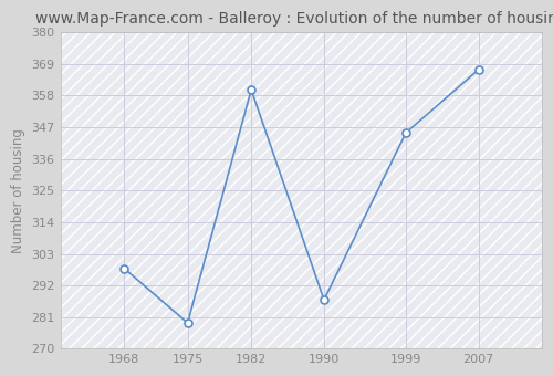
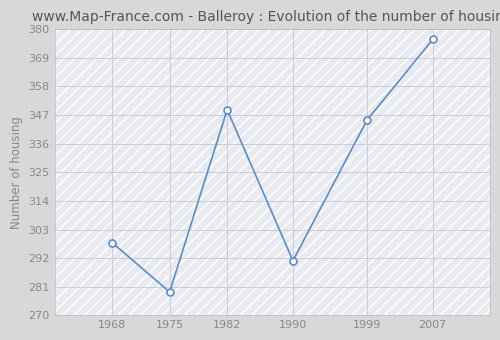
1982: 360 -> 349
1990: 287 -> 291
2007: 367 -> 376
